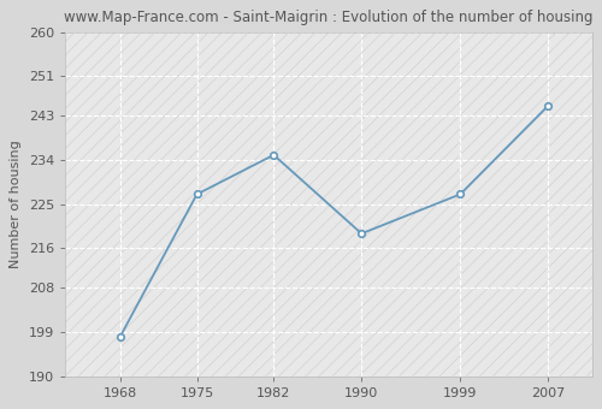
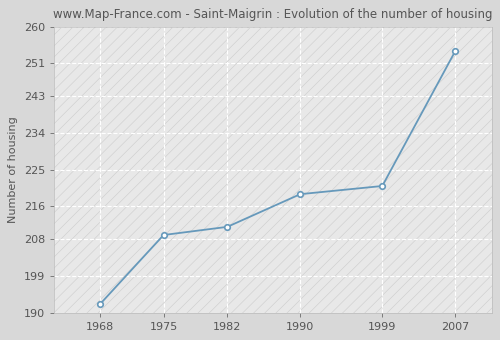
1968: 198 -> 192
1975: 227 -> 209
1982: 235 -> 211
1999: 227 -> 221
2007: 245 -> 254
